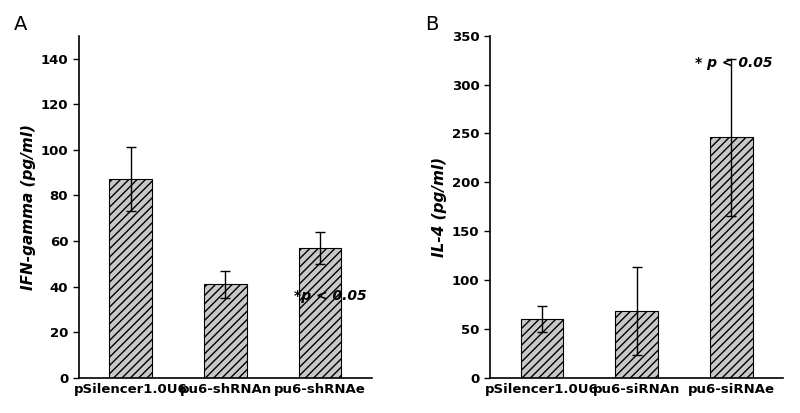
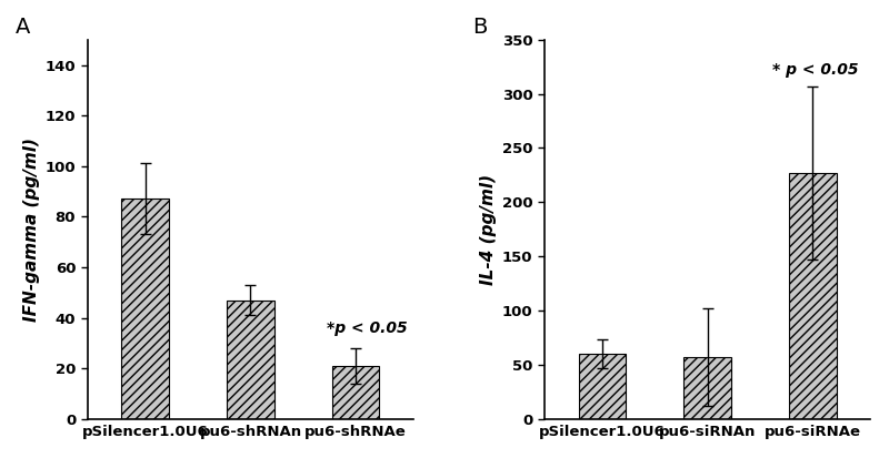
pu6-shRNAn: 41 -> 47
pu6-shRNAe: 57 -> 21
pu6-siRNAn: 68 -> 57
pu6-siRNAe: 246 -> 227
